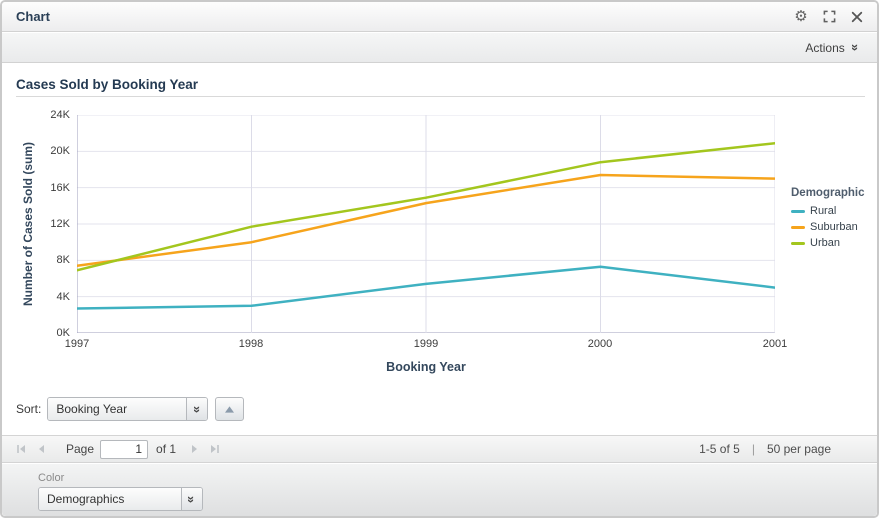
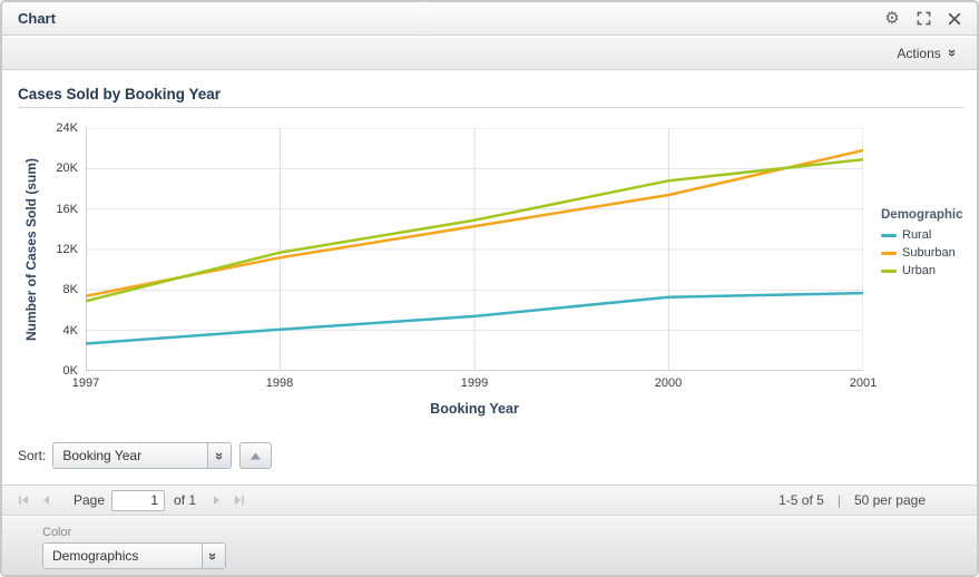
Rural/1998: 3K -> 4K
Suburban/1998: 10K -> 11K
Rural/2001: 5K -> 8K
Suburban/2001: 17K -> 22K
